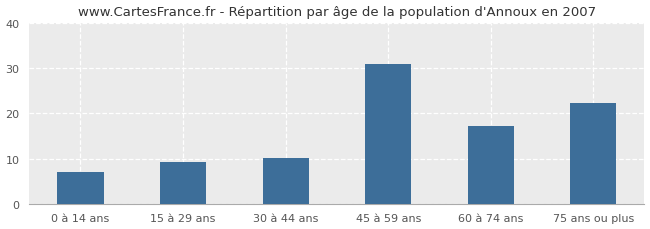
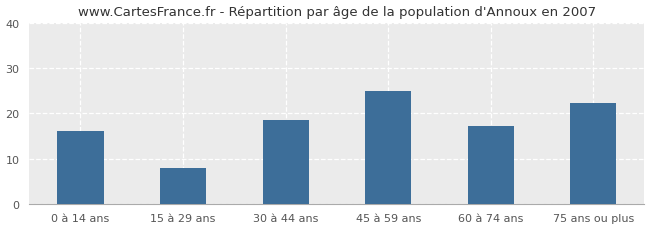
0 à 14 ans: 7.0 -> 16.0
15 à 29 ans: 9.3 -> 8.0
30 à 44 ans: 10.2 -> 18.5
45 à 59 ans: 31.0 -> 25.0
